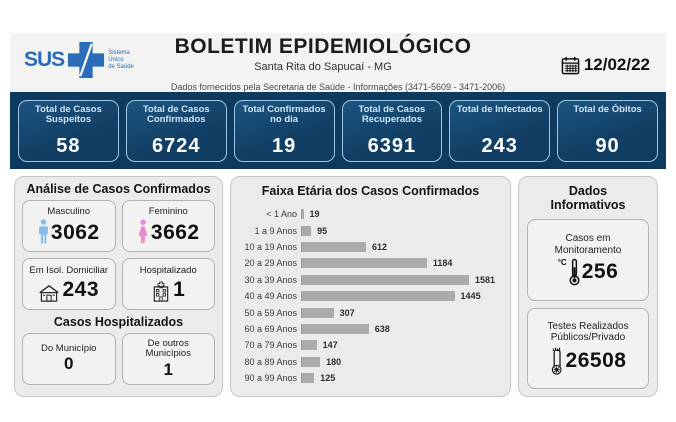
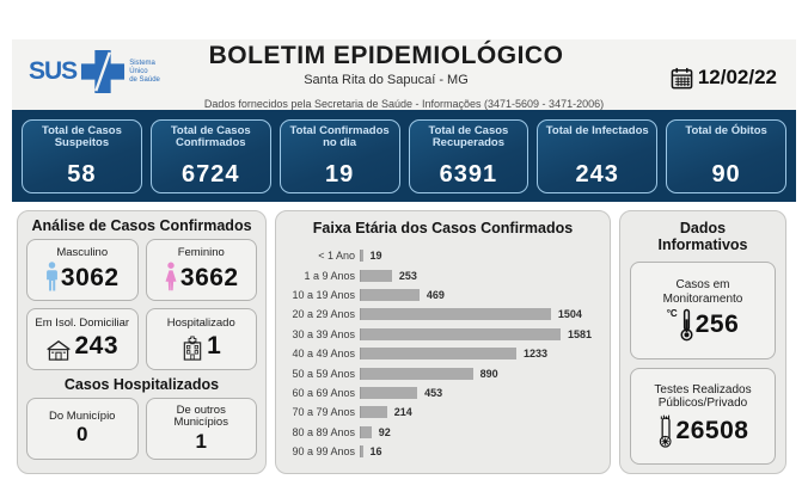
1 a 9 Anos: 95 -> 253
10 a 19 Anos: 612 -> 469
20 a 29 Anos: 1184 -> 1504
40 a 49 Anos: 1445 -> 1233
50 a 59 Anos: 307 -> 890
60 a 69 Anos: 638 -> 453
70 a 79 Anos: 147 -> 214
80 a 89 Anos: 180 -> 92
90 a 99 Anos: 125 -> 16
